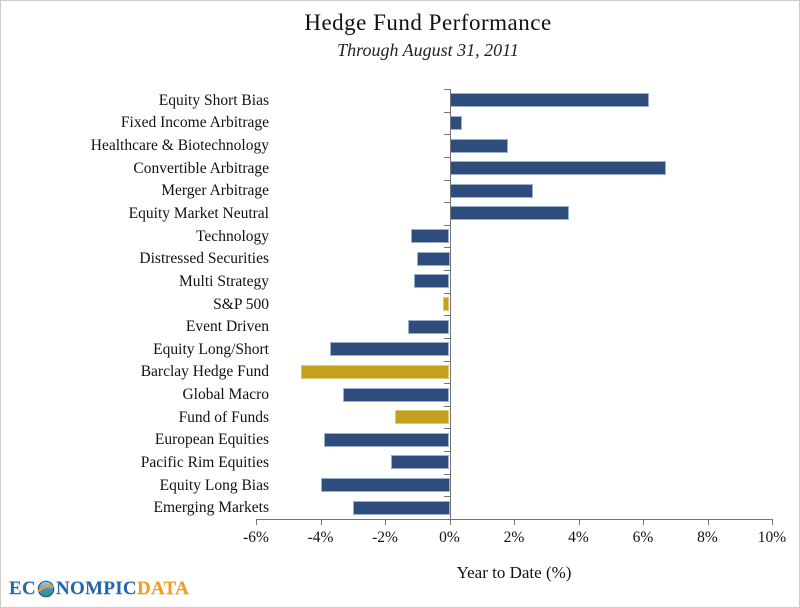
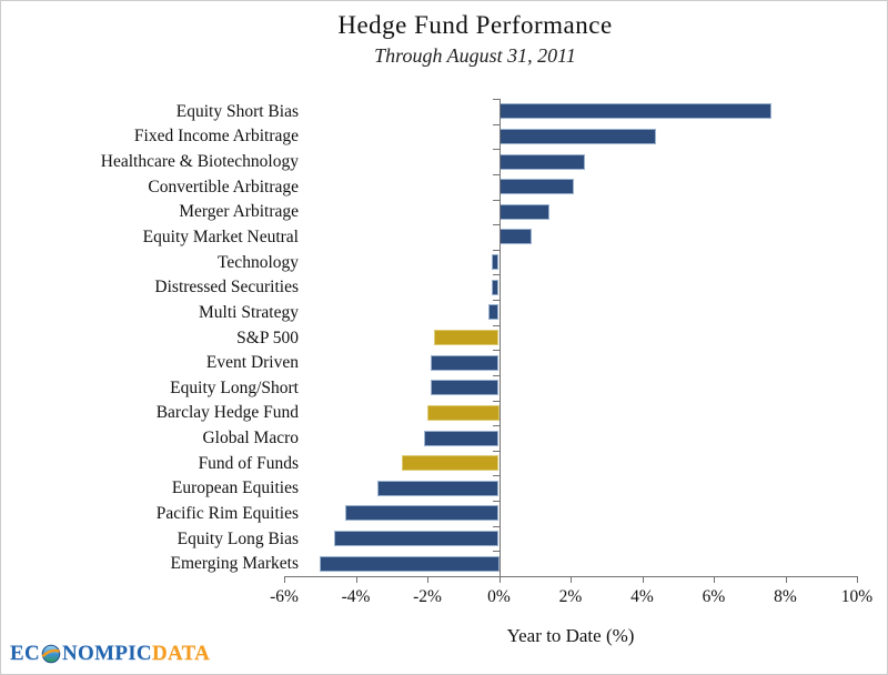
Equity Short Bias: 6.2% -> 7.6%
Fixed Income Arbitrage: 0.4% -> 4.4%
Healthcare & Biotechnology: 1.8% -> 2.4%
Convertible Arbitrage: 6.7% -> 2.1%
Merger Arbitrage: 2.6% -> 1.4%
Equity Market Neutral: 3.7% -> 0.9%
Technology: -1.2% -> -0.2%
Distressed Securities: -1.0% -> -0.2%
Multi Strategy: -1.1% -> -0.3%
S&P 500: -0.2% -> -1.8%
Event Driven: -1.3% -> -1.9%
Equity Long/Short: -3.7% -> -1.9%
Barclay Hedge Fund: -4.6% -> -2.0%
Global Macro: -3.3% -> -2.1%
Fund of Funds: -1.7% -> -2.7%
European Equities: -3.9% -> -3.4%
Pacific Rim Equities: -1.8% -> -4.3%
Equity Long Bias: -4.0% -> -4.6%
Emerging Markets: -3.0% -> -5.0%
